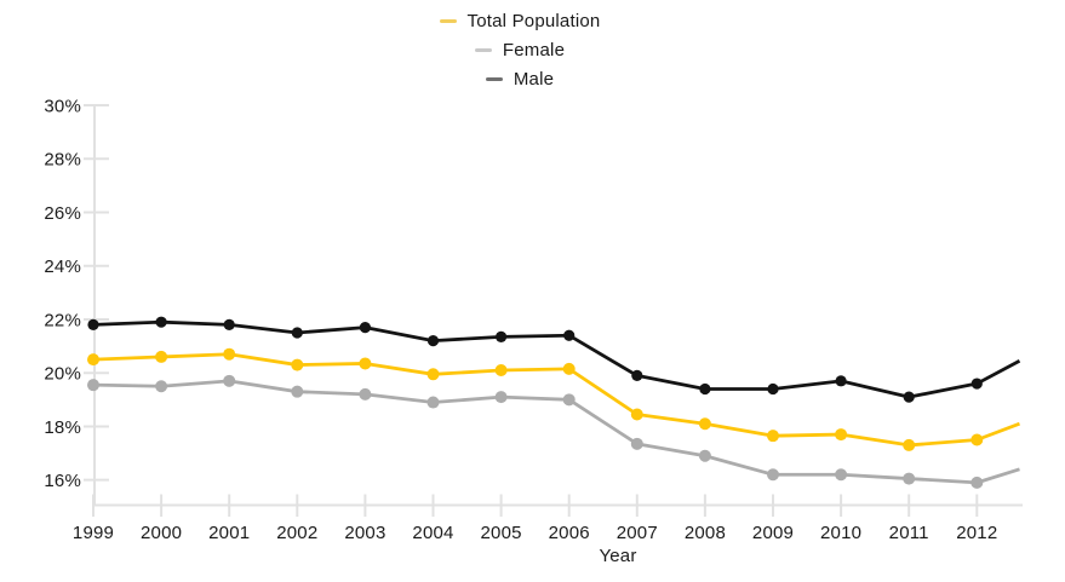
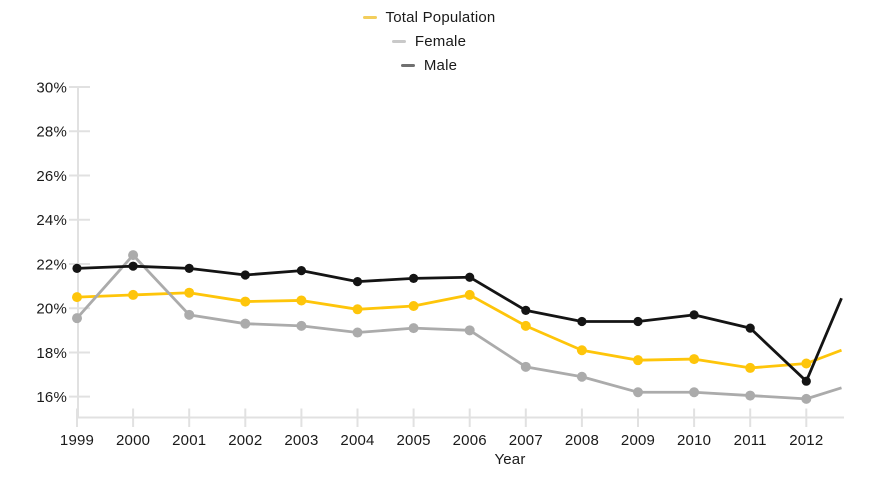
Female/2000: 19.5% -> 22.4%
Total Population/2006: 20.1% -> 20.6%
Total Population/2007: 18.4% -> 19.2%
Male/2012: 19.6% -> 16.7%
